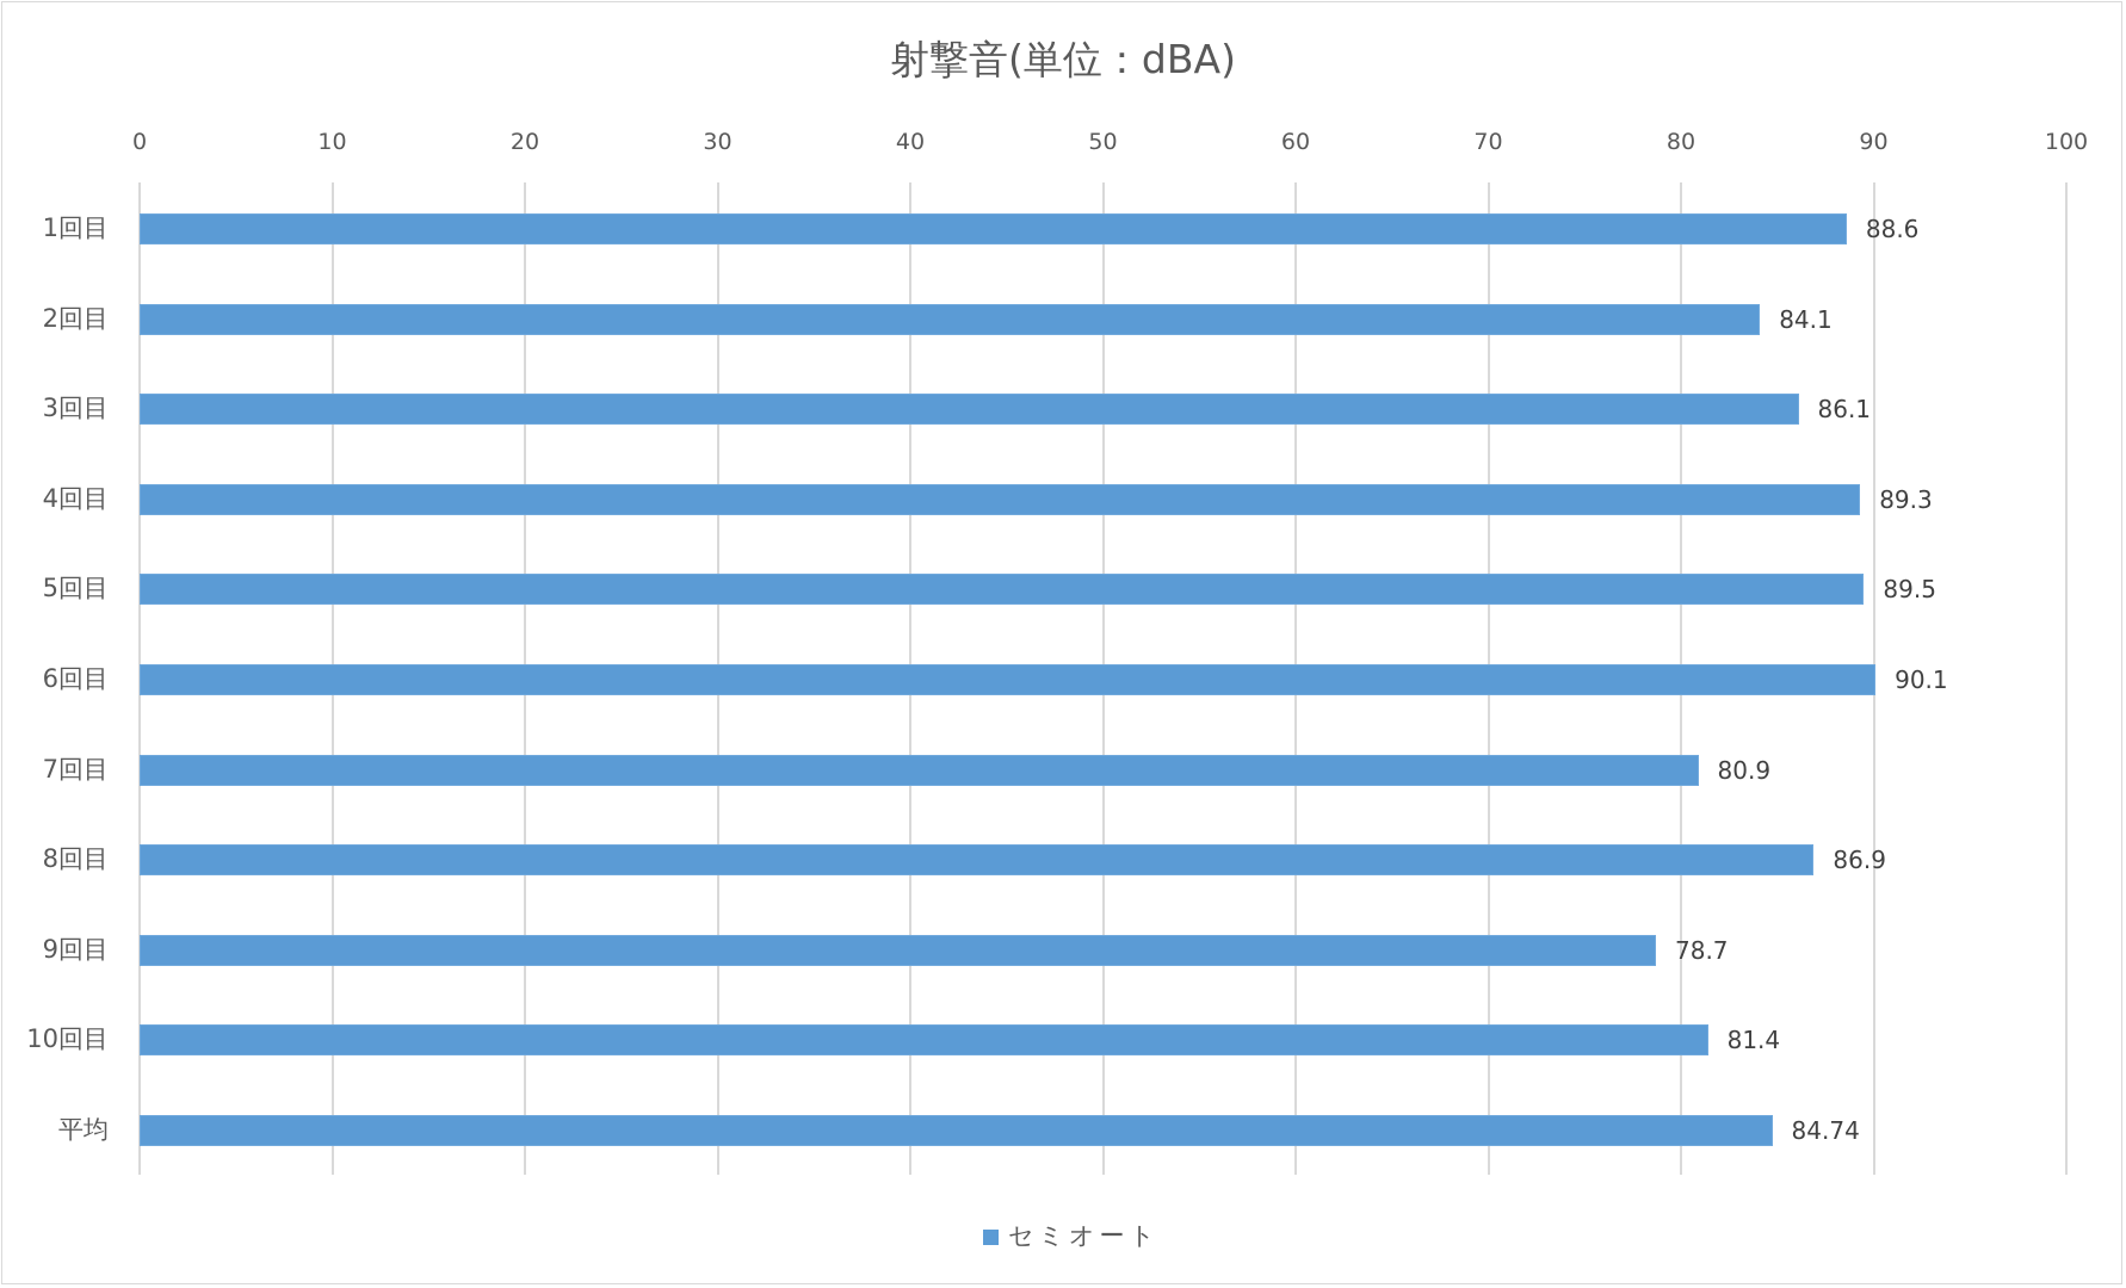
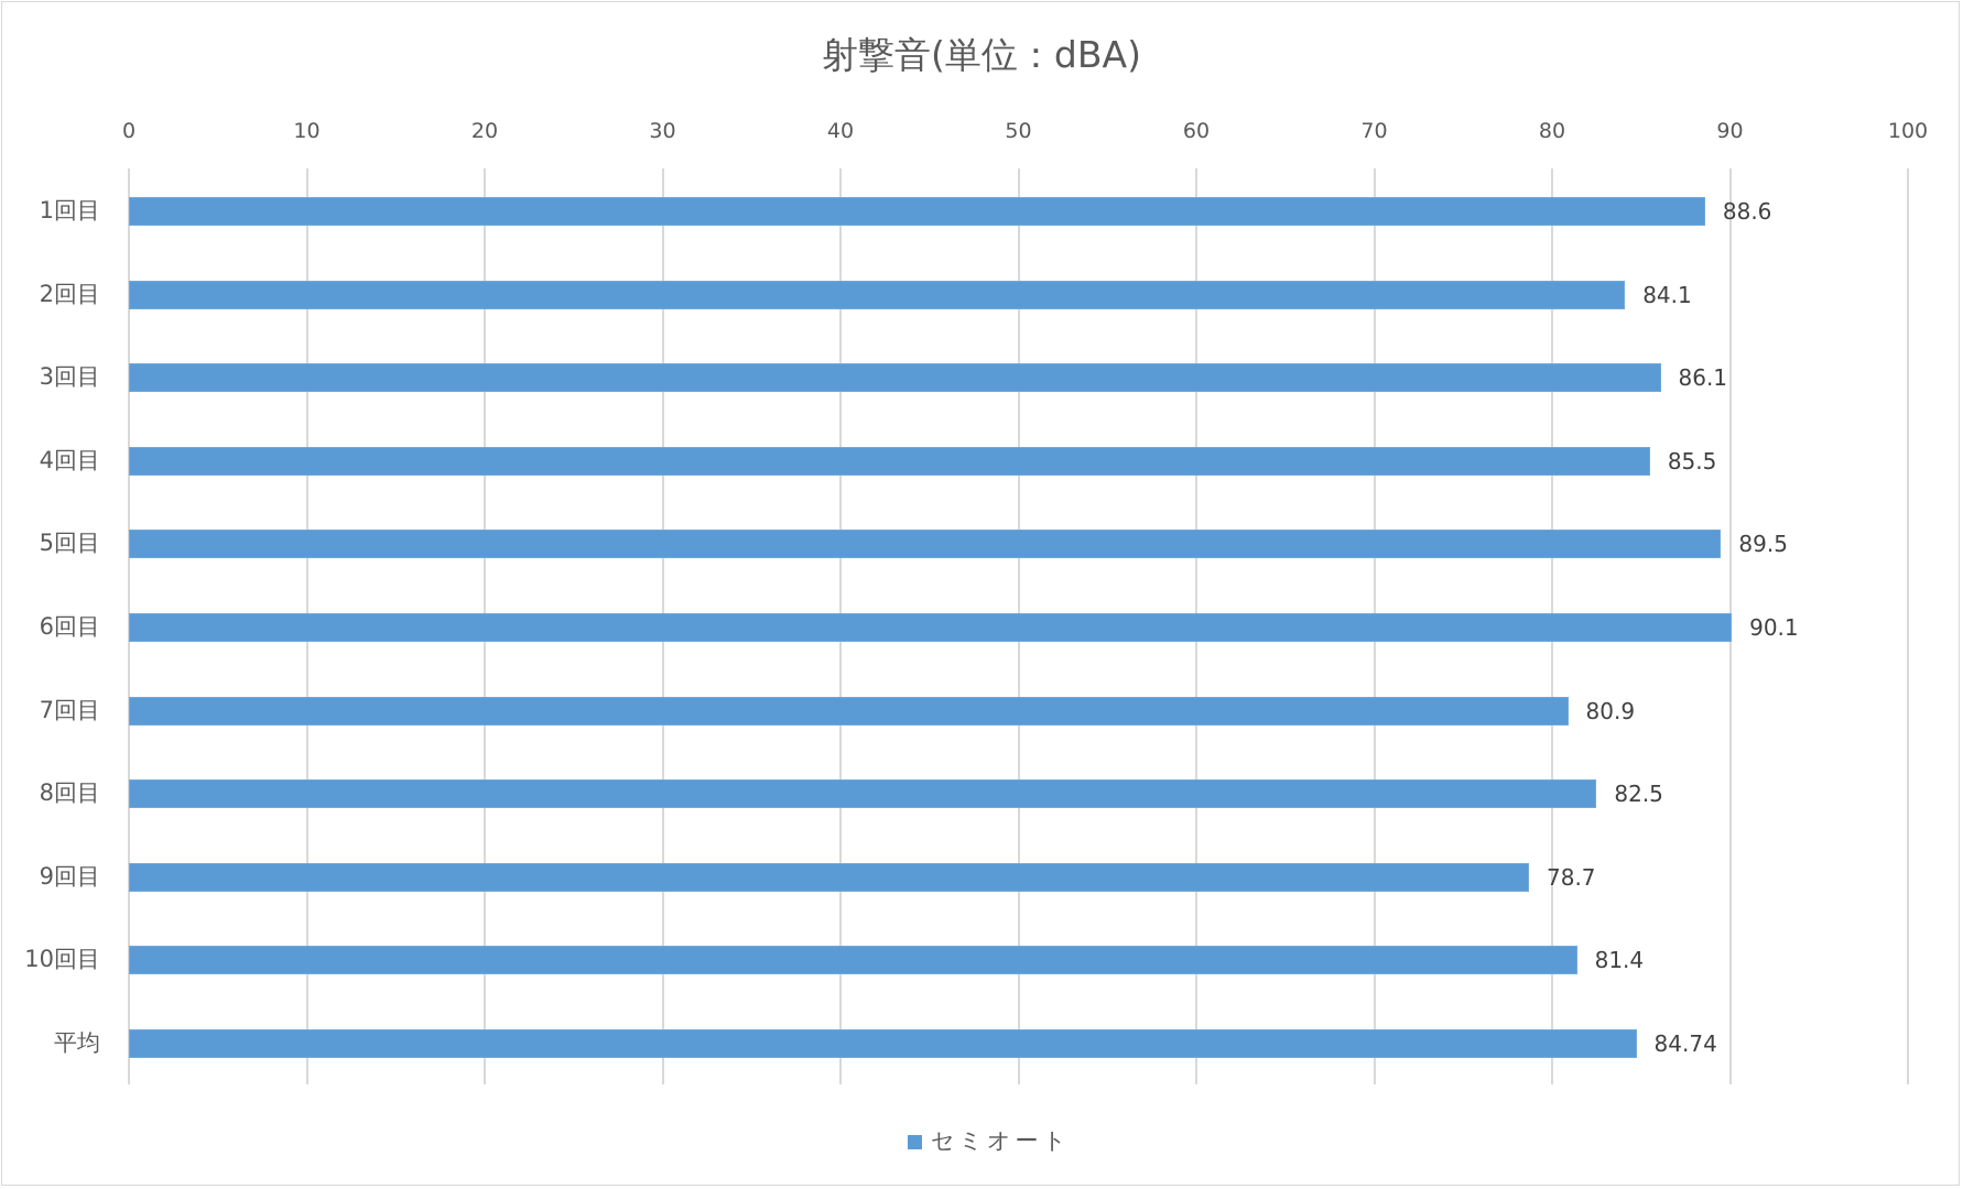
4回目: 89.3 -> 85.5
8回目: 86.9 -> 82.5
